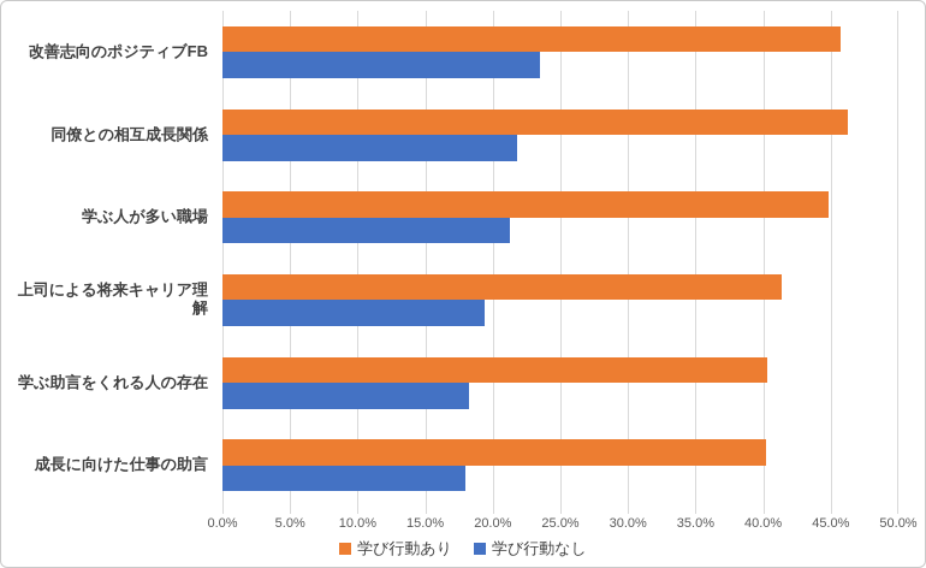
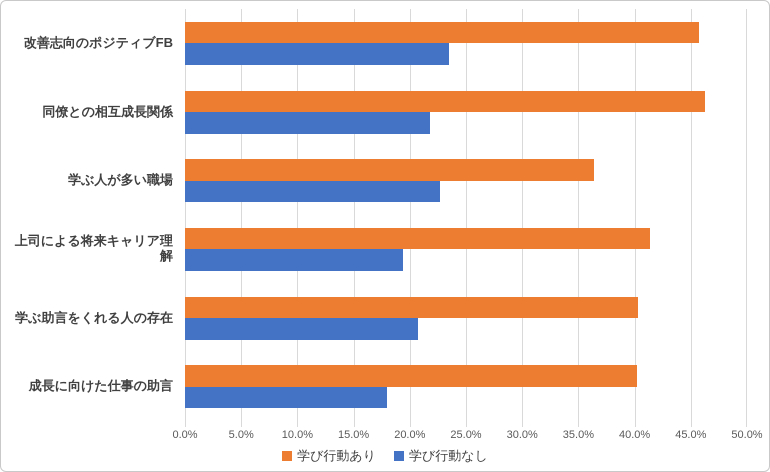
学び行動あり/学ぶ人が多い職場: 44.8% -> 36.4%
学び行動なし/学ぶ人が多い職場: 21.3% -> 22.7%
学び行動なし/学ぶ助言をくれる人の存在: 18.2% -> 20.7%
